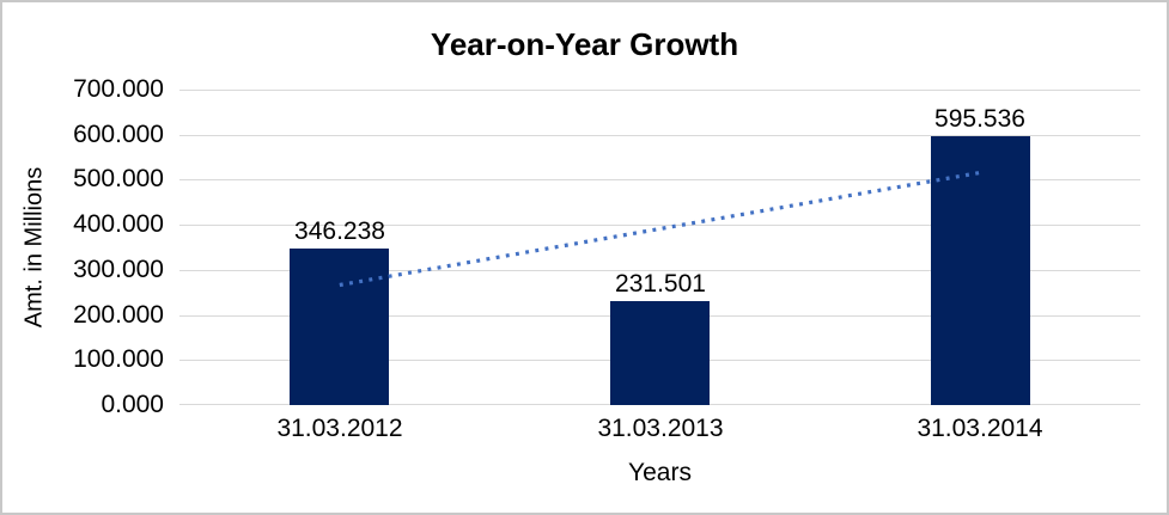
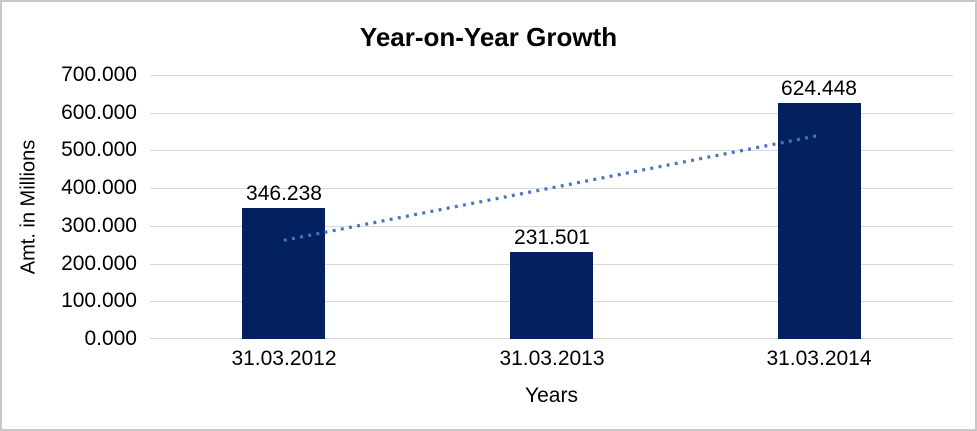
31.03.2014: 595.536 -> 624.448
